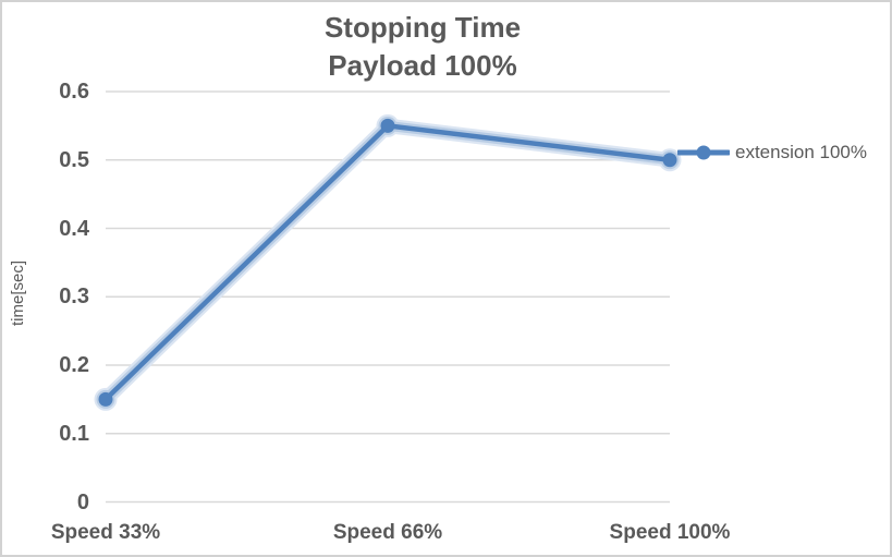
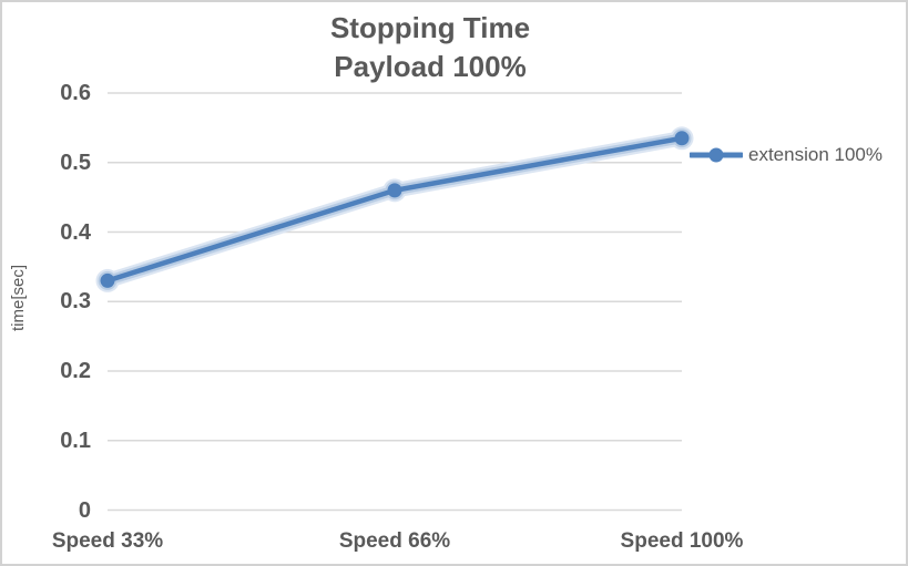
Speed 33%: 0.15 -> 0.33
Speed 66%: 0.55 -> 0.46
Speed 100%: 0.50 -> 0.54
